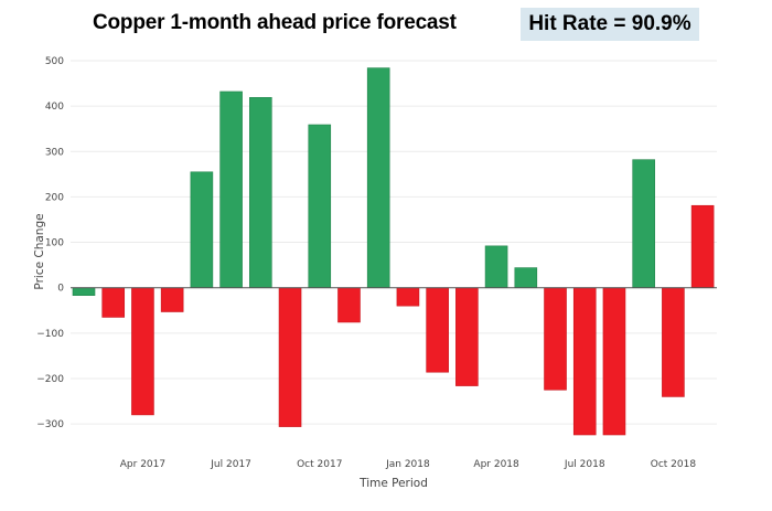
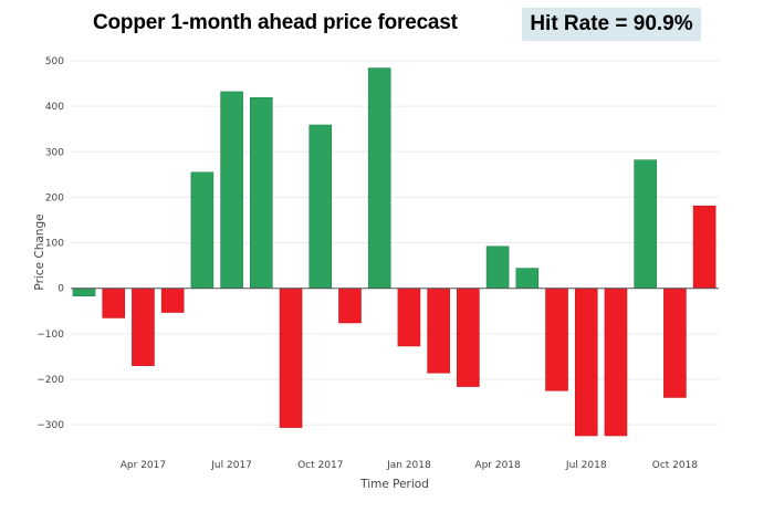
Apr 2017: -280 -> -170
Jan 2018: -40 -> -130
